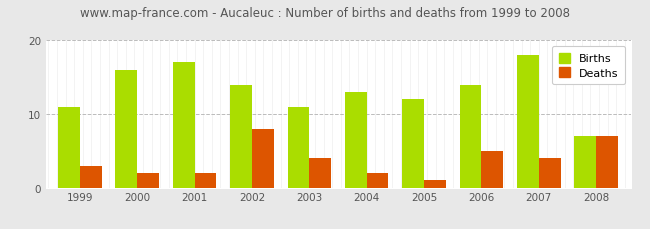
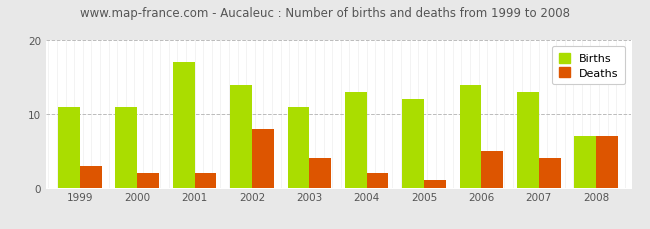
Births/2000: 16 -> 11
Births/2007: 18 -> 13
